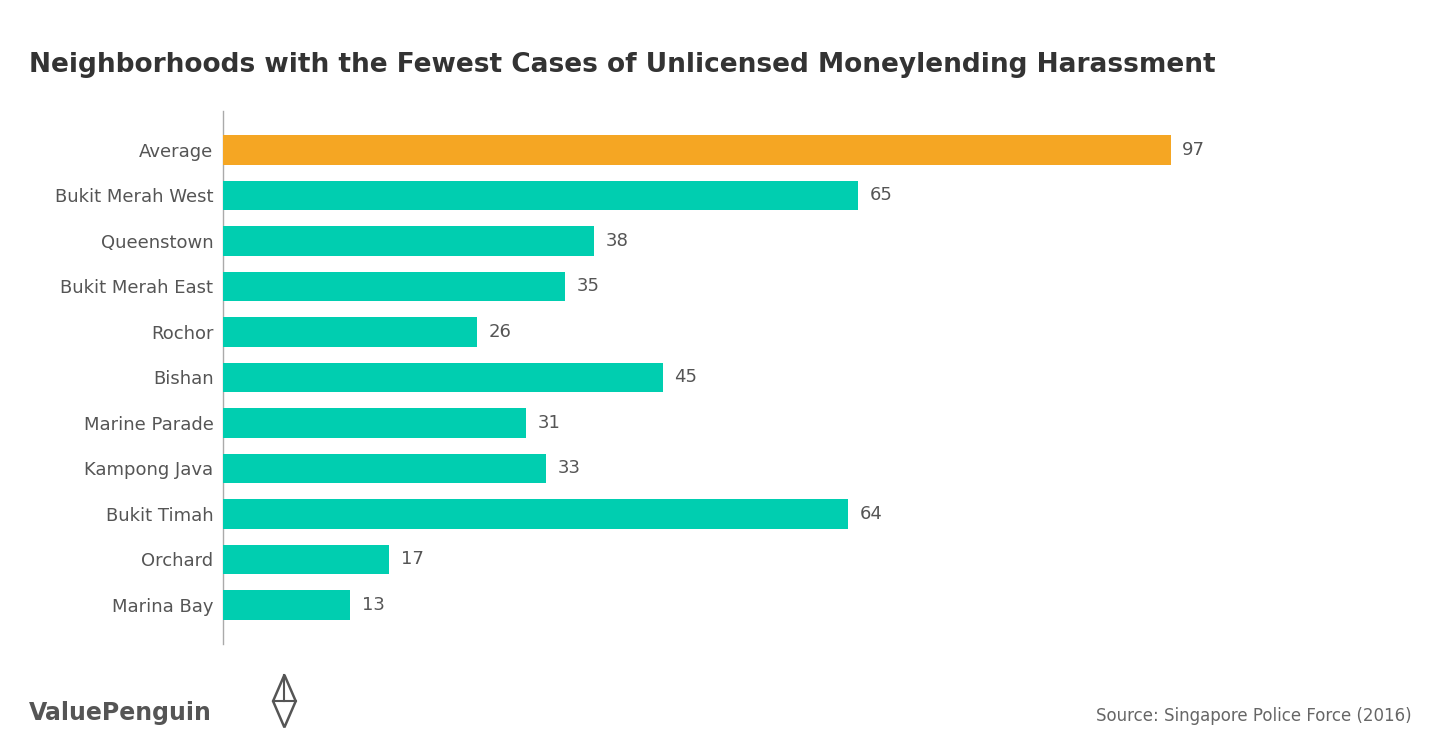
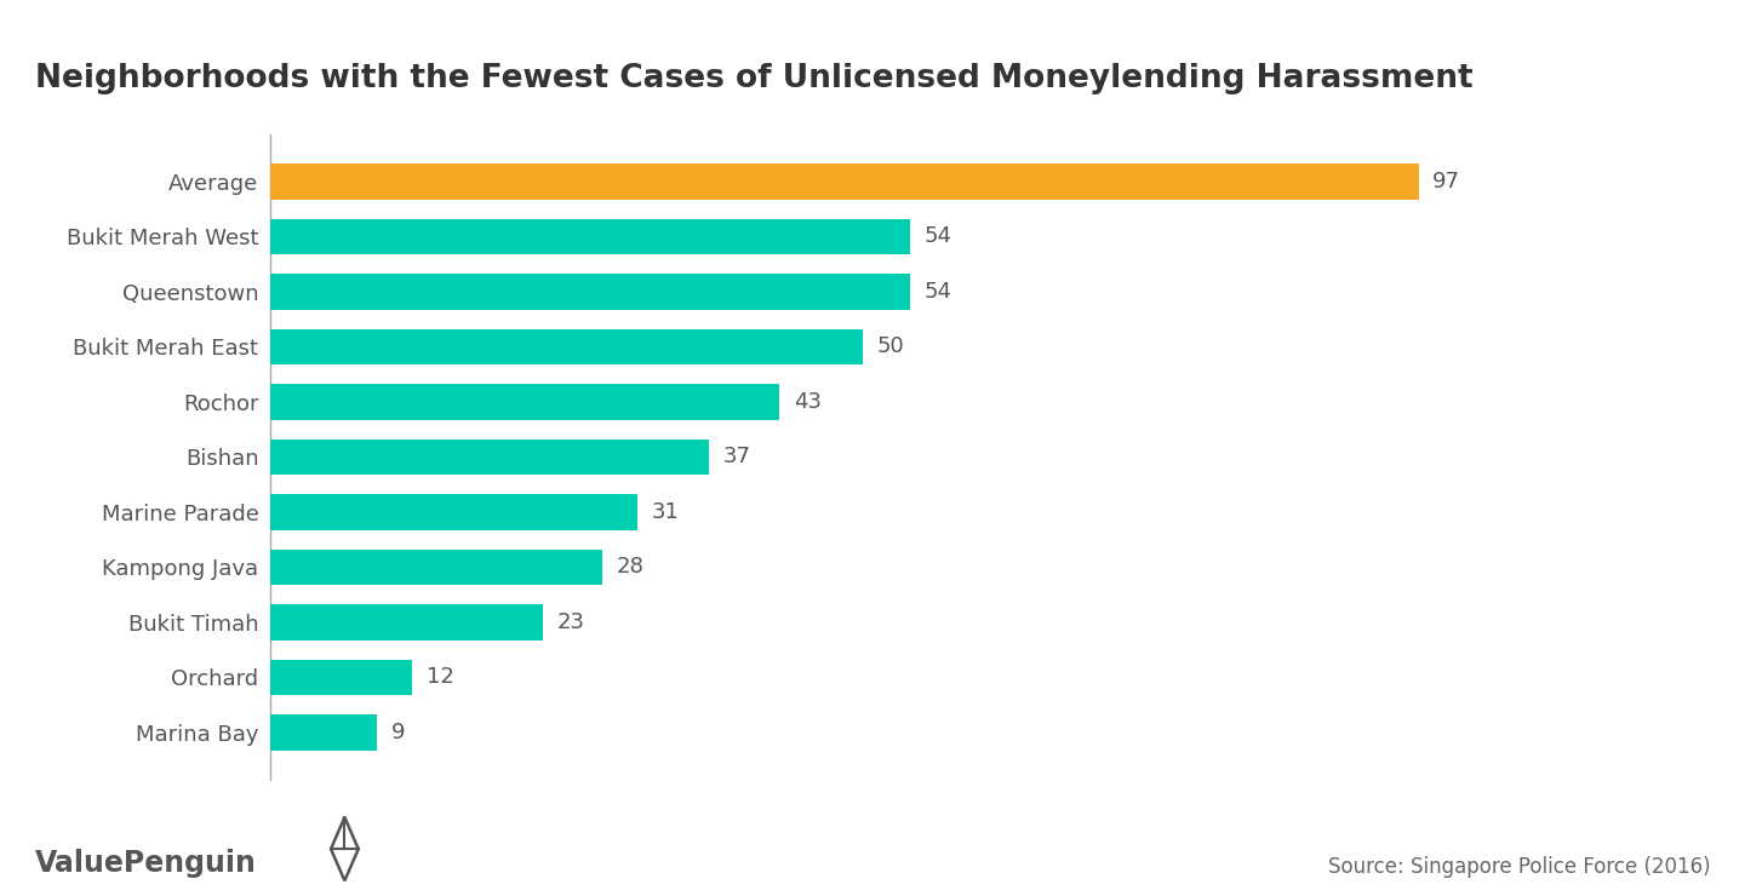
Bukit Merah West: 65 -> 54
Queenstown: 38 -> 54
Bukit Merah East: 35 -> 50
Rochor: 26 -> 43
Bishan: 45 -> 37
Kampong Java: 33 -> 28
Bukit Timah: 64 -> 23
Orchard: 17 -> 12
Marina Bay: 13 -> 9
